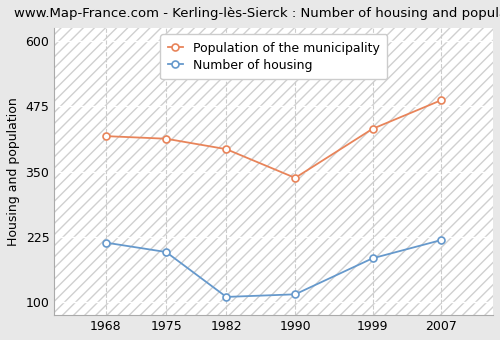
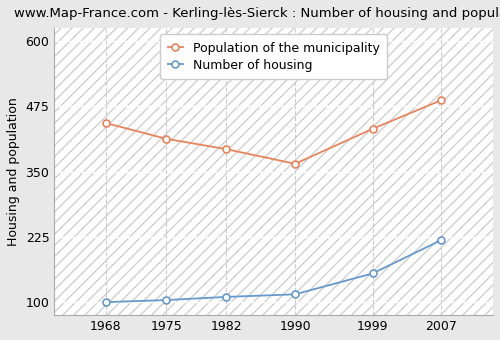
Number of housing/1968: 214 -> 100
Population of the municipality/1968: 418 -> 443
Number of housing/1975: 196 -> 104
Population of the municipality/1990: 338 -> 365
Number of housing/1999: 184 -> 155
